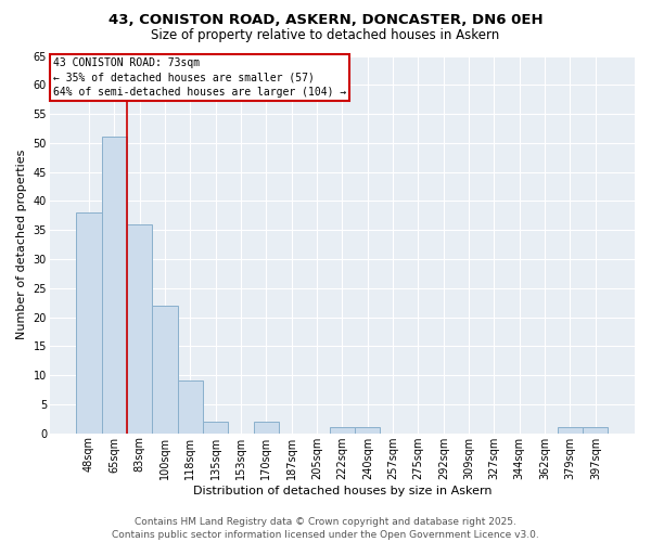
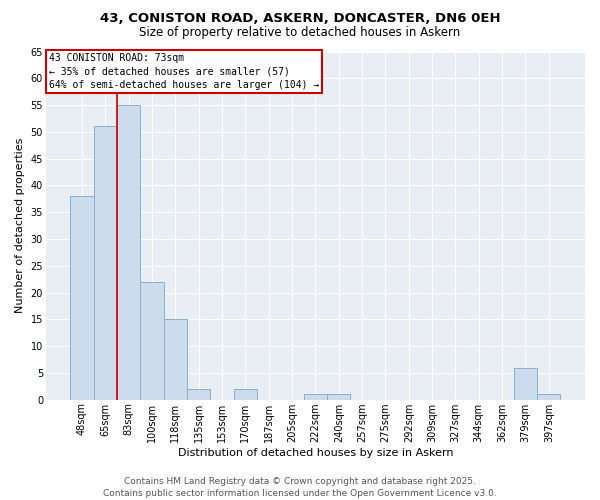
83sqm: 36 -> 55
118sqm: 9 -> 15
379sqm: 1 -> 6
